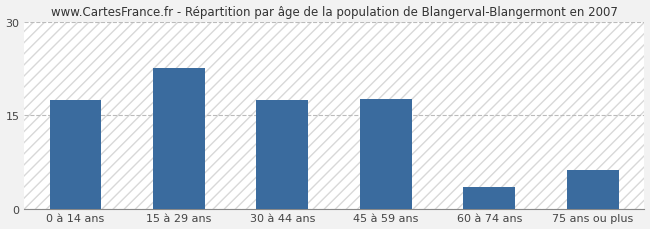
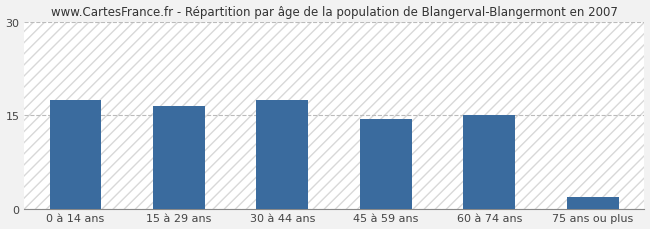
15 à 29 ans: 22.6 -> 16.5
45 à 59 ans: 17.6 -> 14.5
60 à 74 ans: 3.6 -> 15.0
75 ans ou plus: 6.2 -> 2.0
